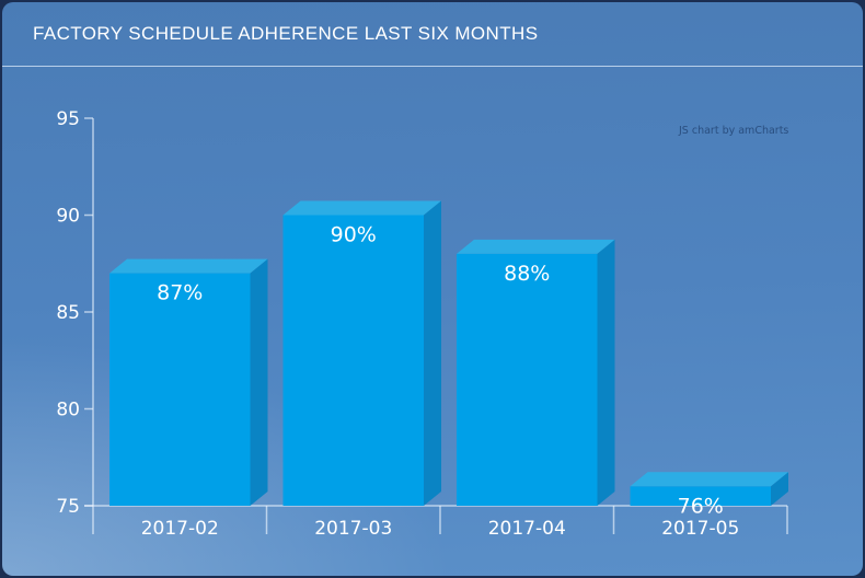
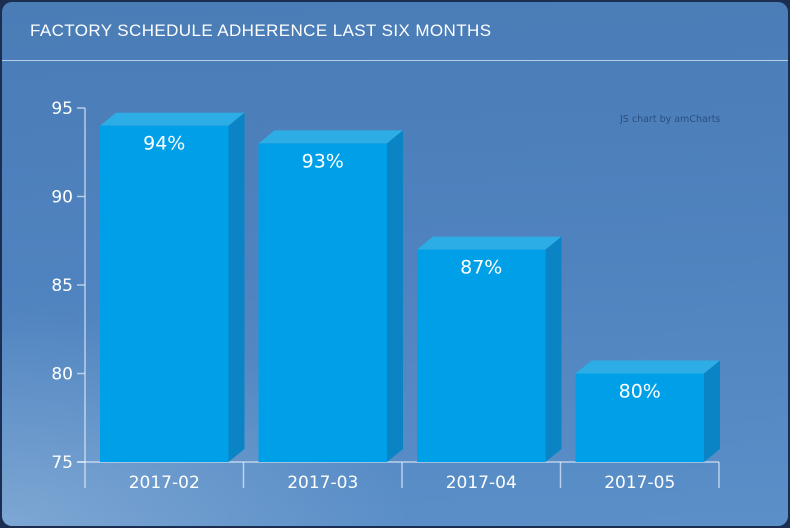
2017-02: 87% -> 94%
2017-03: 90% -> 93%
2017-04: 88% -> 87%
2017-05: 76% -> 80%
